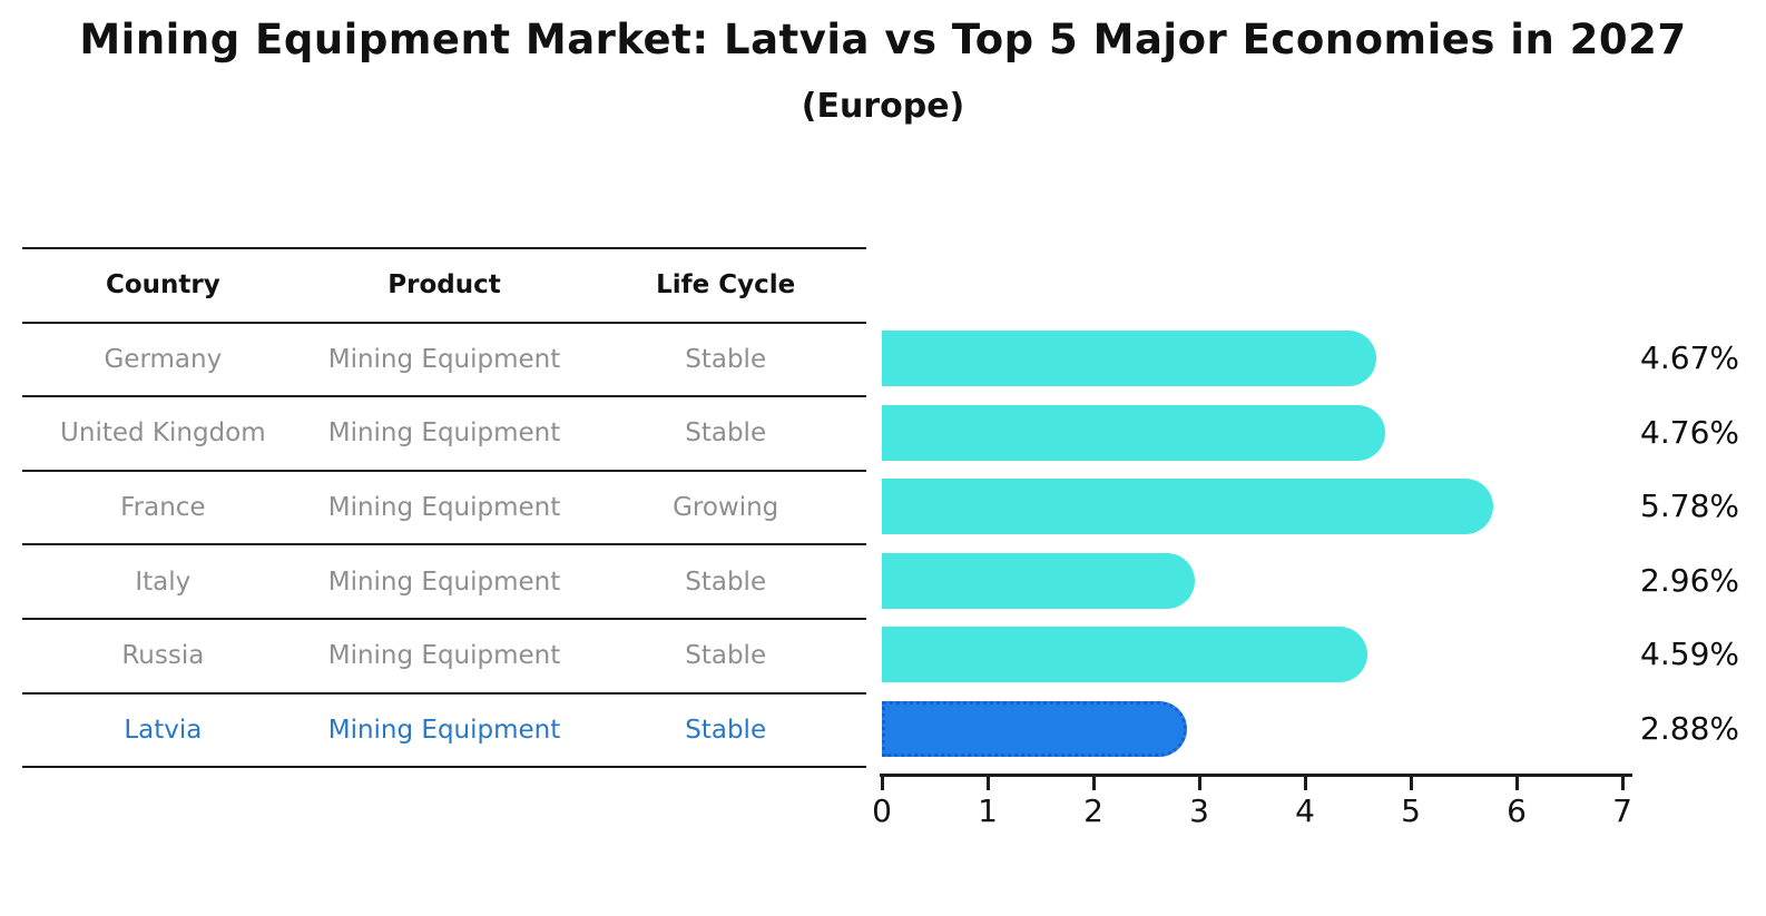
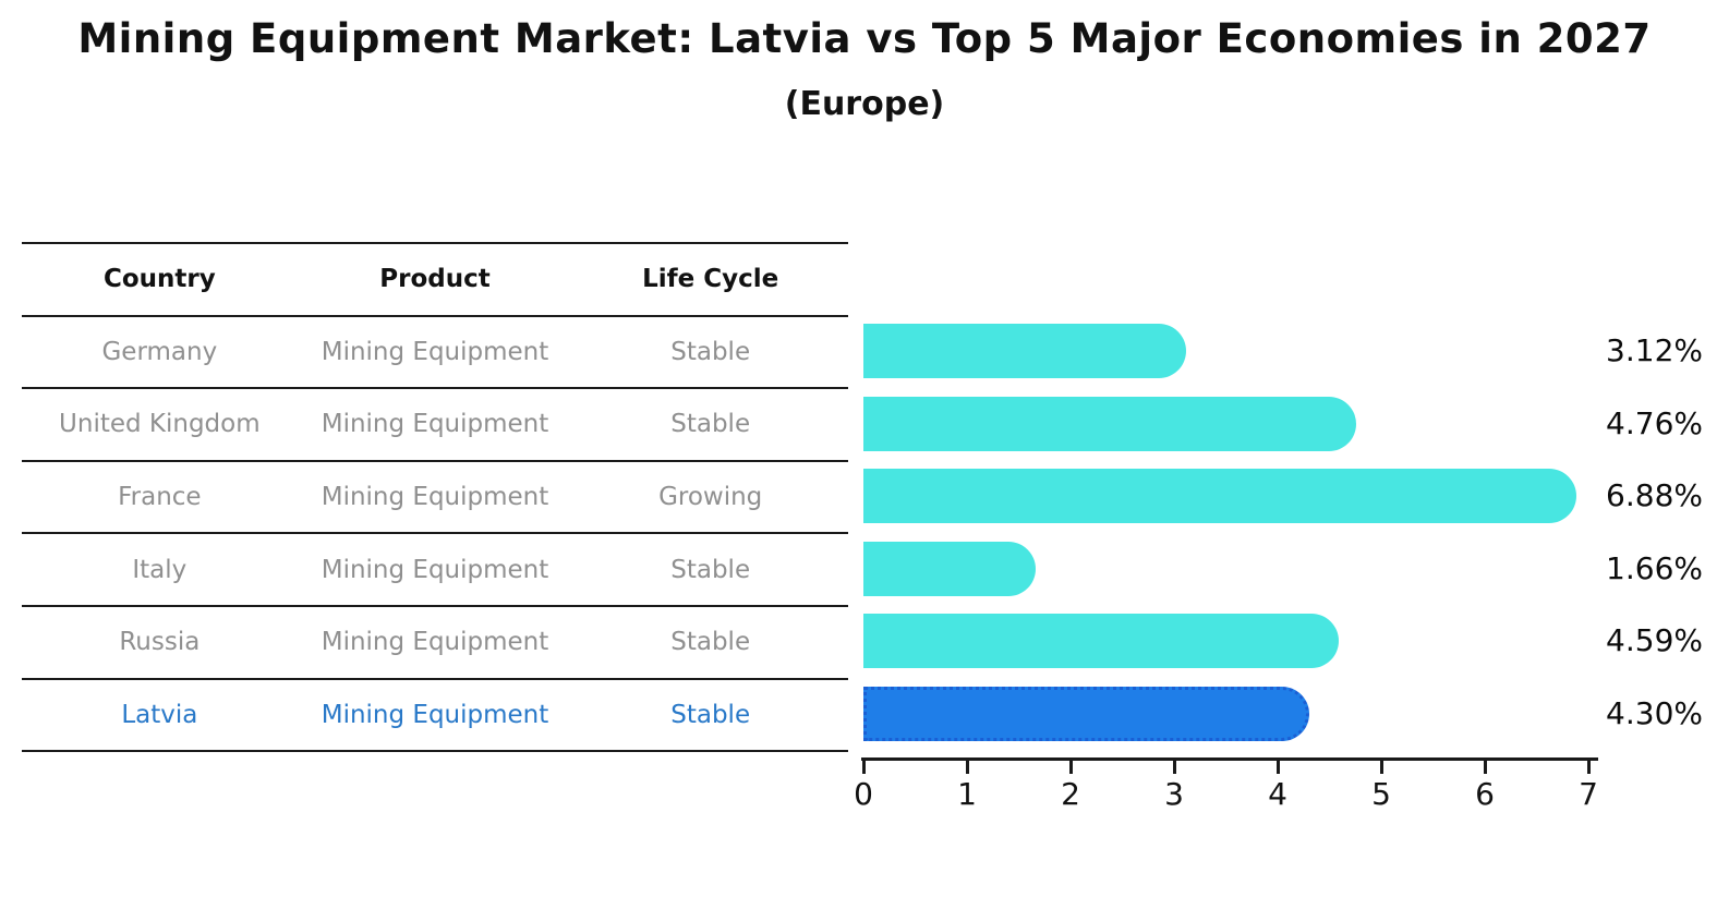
Germany: 4.67% -> 3.12%
France: 5.78% -> 6.88%
Italy: 2.96% -> 1.66%
Latvia: 2.88% -> 4.30%
